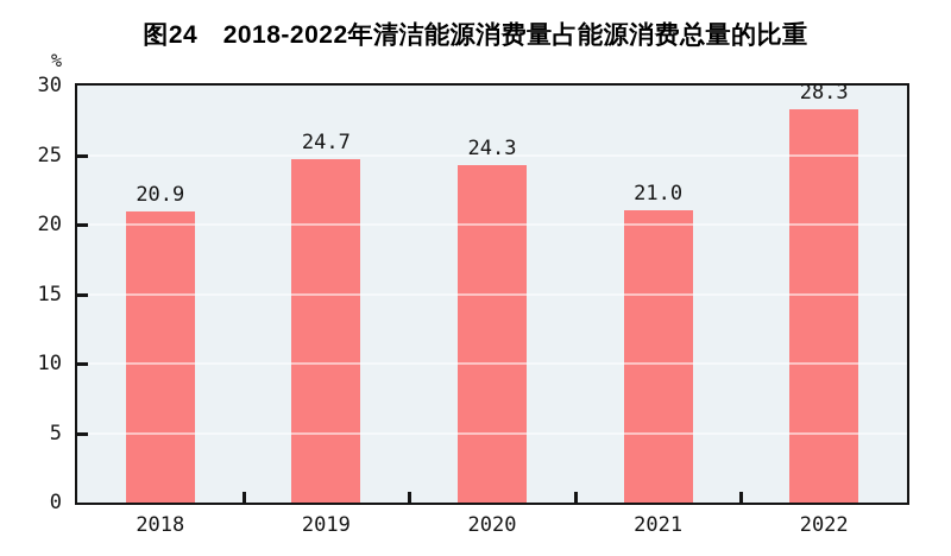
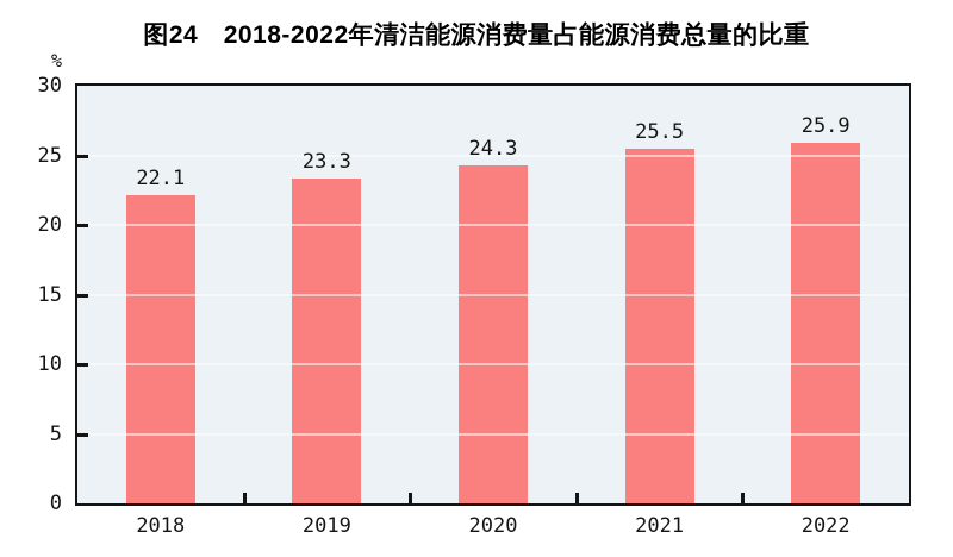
2018: 20.9 -> 22.1
2019: 24.7 -> 23.3
2021: 21.0 -> 25.5
2022: 28.3 -> 25.9
